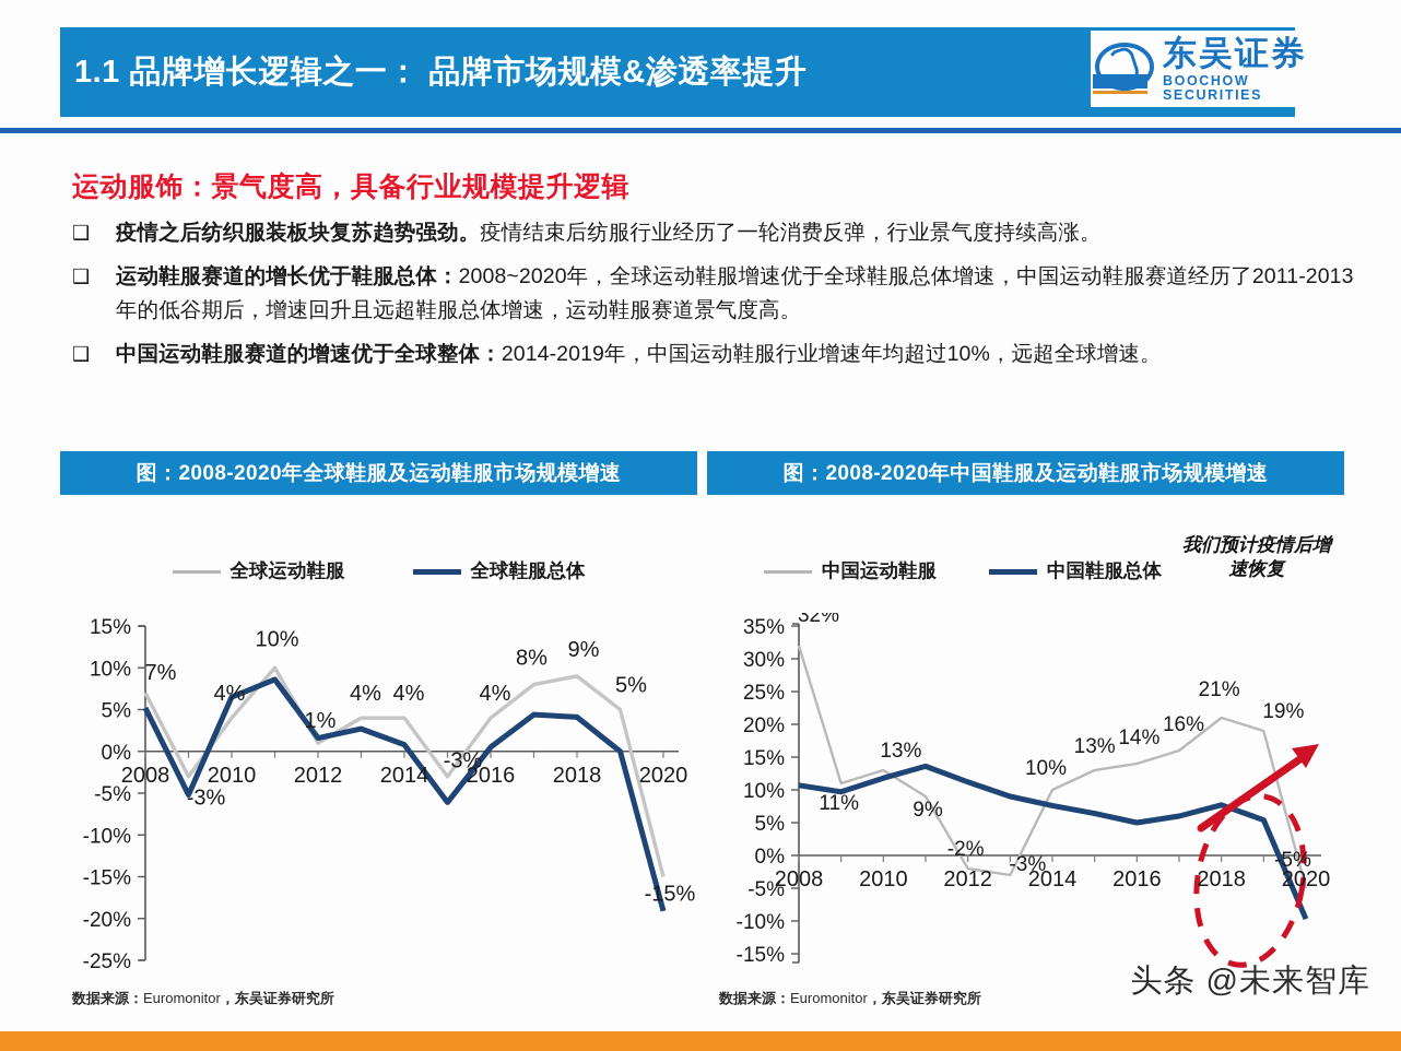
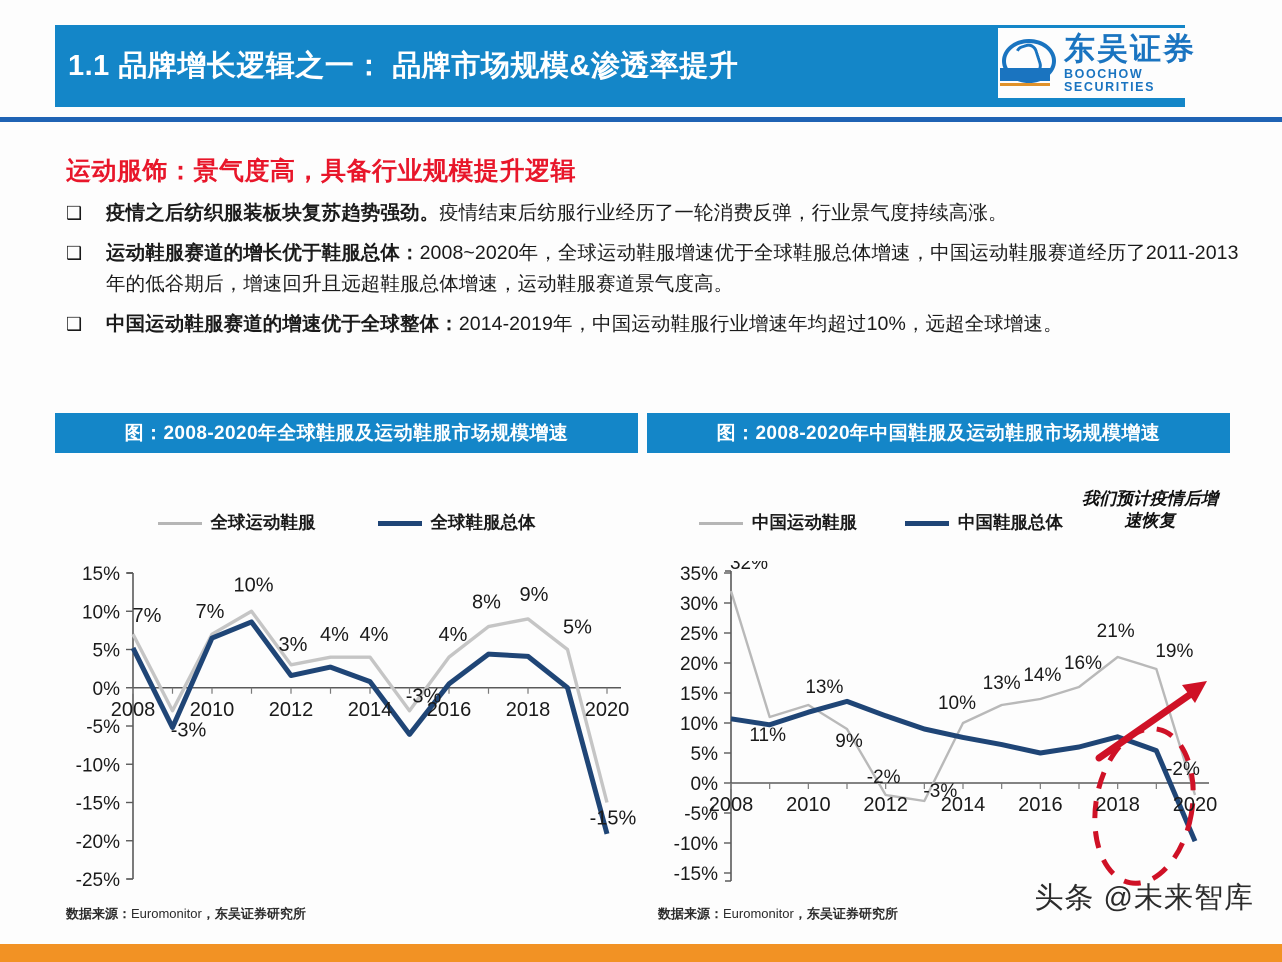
图：2008-2020年全球鞋服及运动鞋服市场规模增速/全球运动鞋服/2010: 4% -> 7%
图：2008-2020年全球鞋服及运动鞋服市场规模增速/全球运动鞋服/2012: 1% -> 3%
图：2008-2020年中国鞋服及运动鞋服市场规模增速/中国运动鞋服/2020: -5% -> -2%
